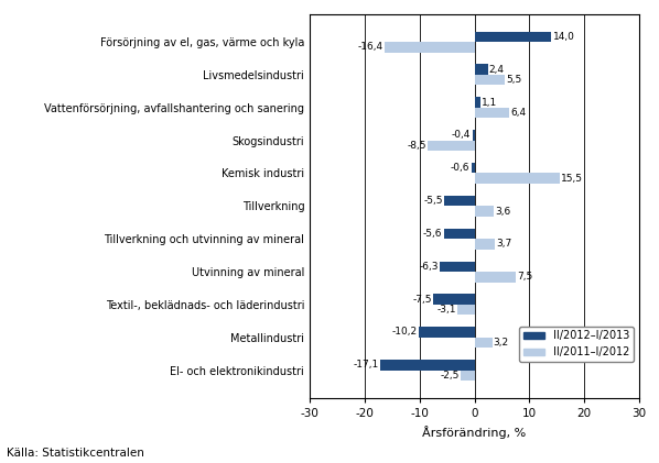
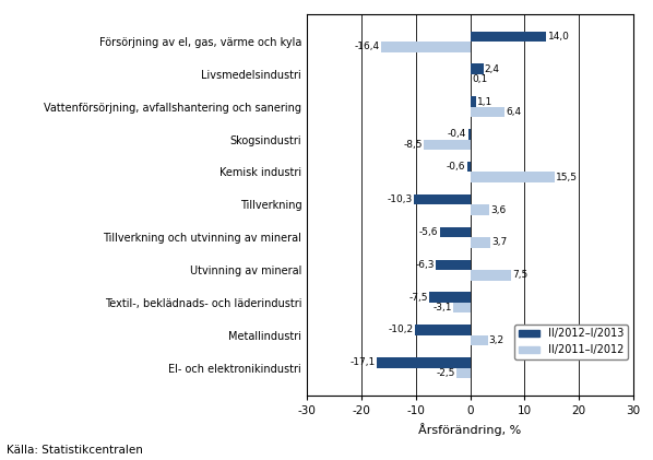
II/2011–I/2012/Livsmedelsindustri: 5,5 -> 0,1
II/2012–I/2013/Tillverkning: -5,5 -> -10,3
